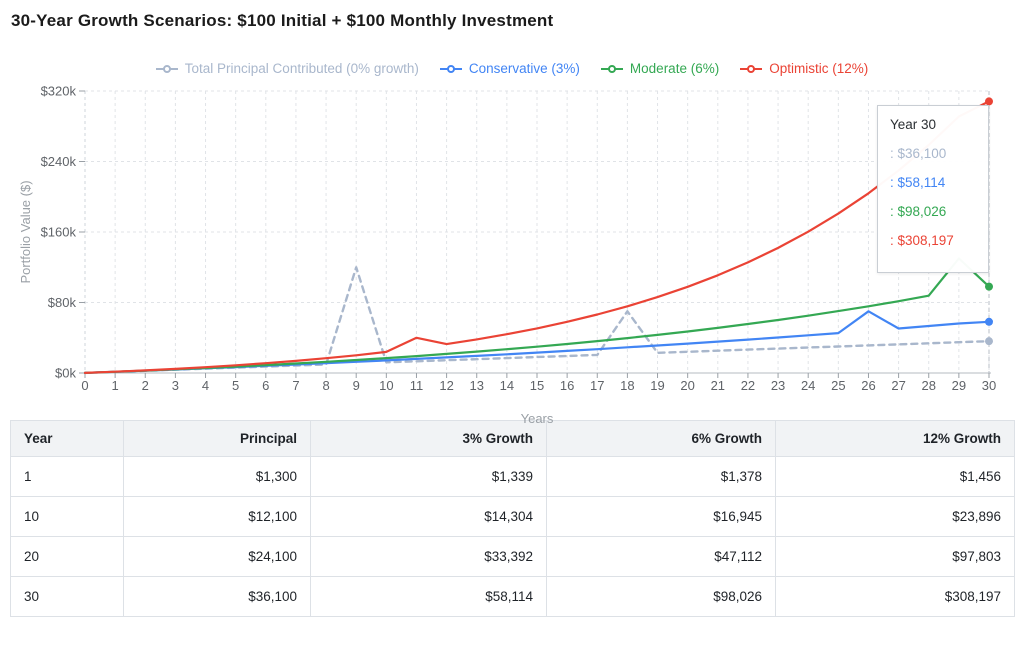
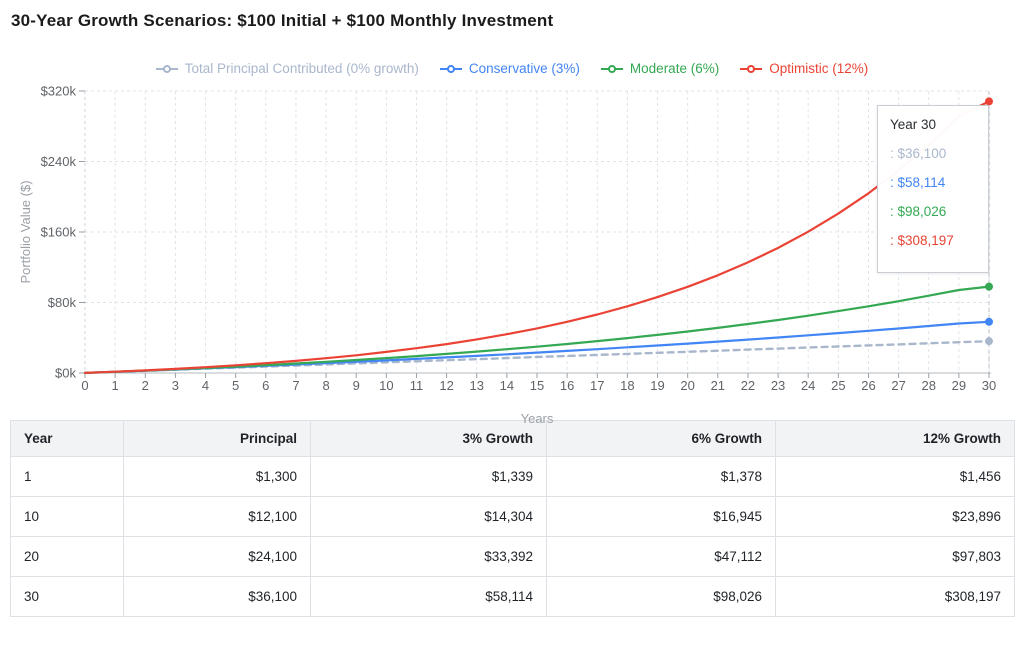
Total Principal Contributed (0% growth)/9: $120k -> $10k
Optimistic (12%)/11: $40k -> $30k
Total Principal Contributed (0% growth)/18: $70k -> $20k
Conservative (3%)/26: $70k -> $50k
Moderate (6%)/29: $130k -> $90k
